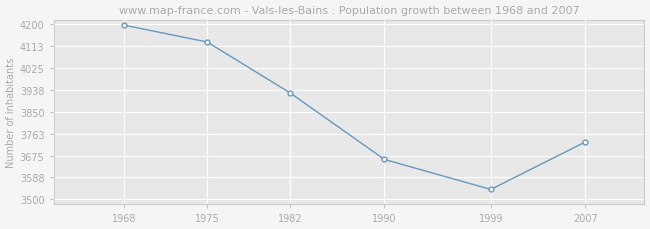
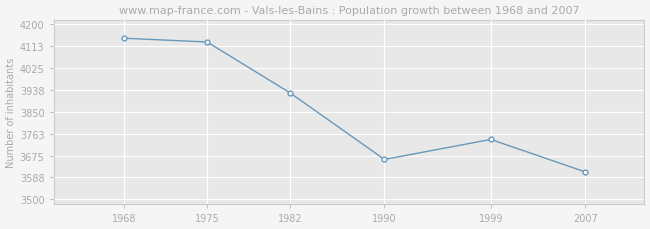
1968: 4197 -> 4145
1999: 3540 -> 3740
2007: 3730 -> 3610
